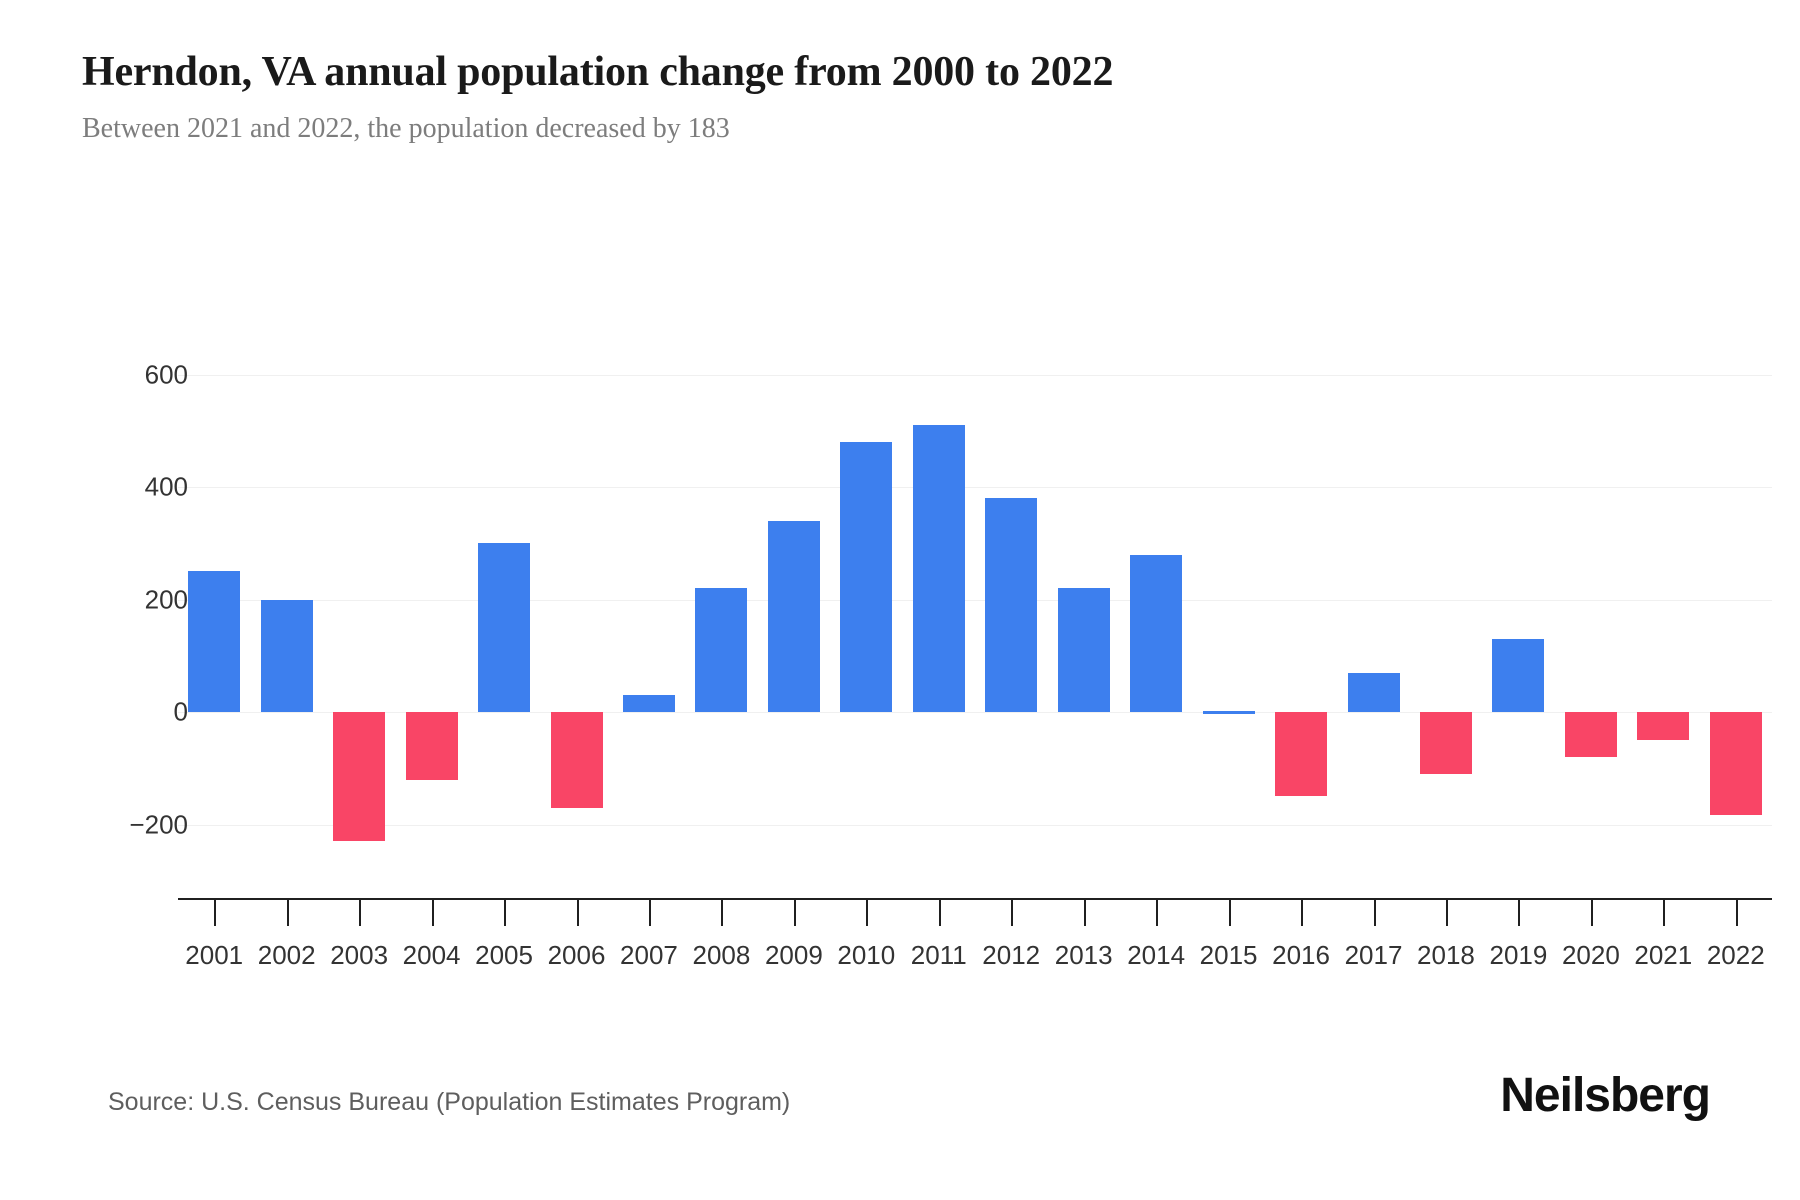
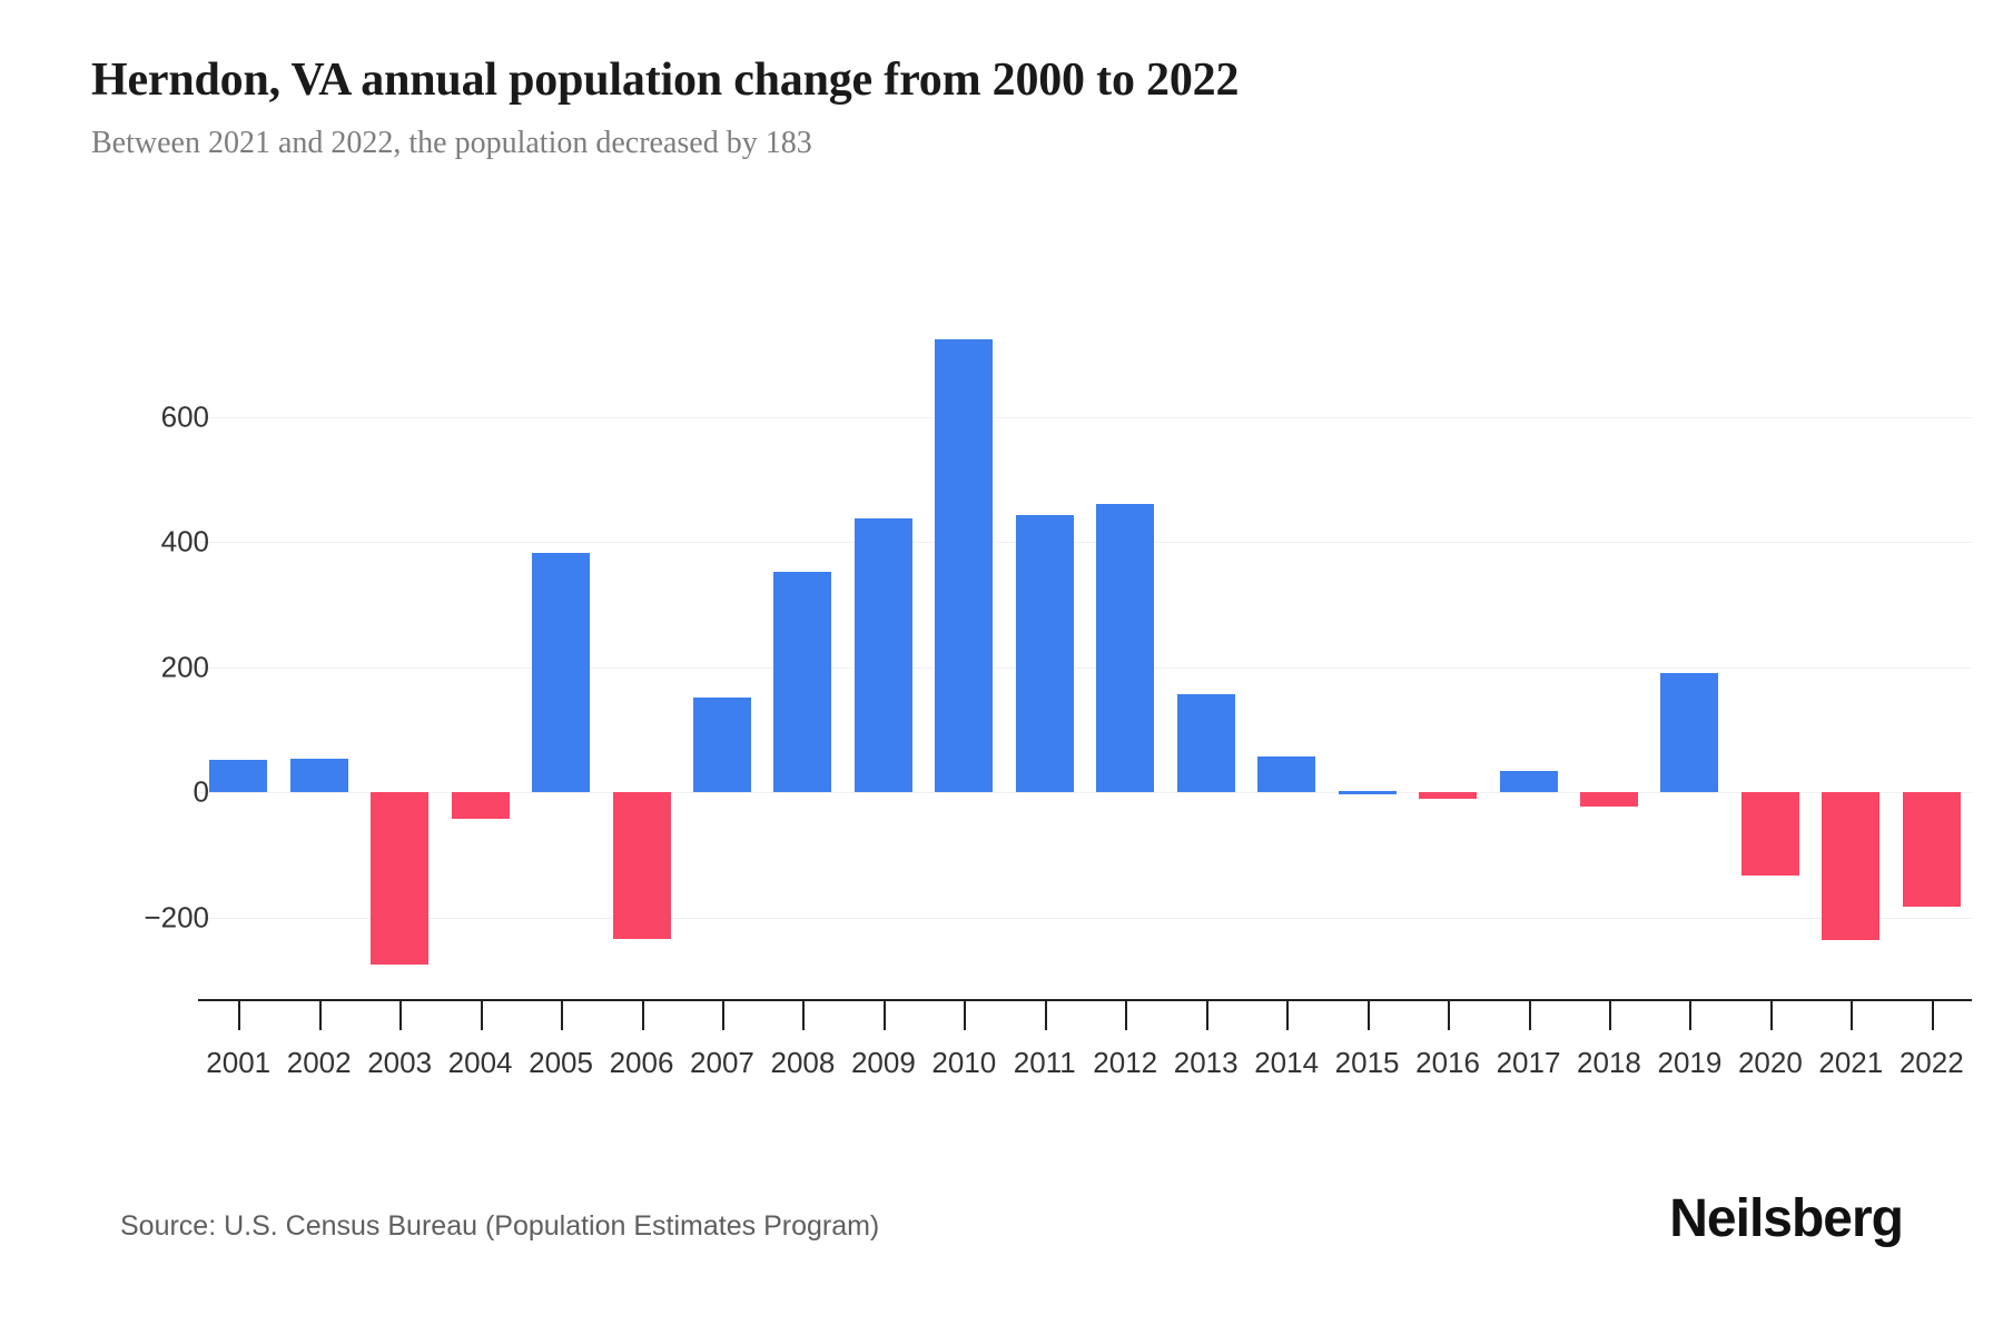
2001: 250 -> 50
2002: 200 -> 50
2003: -230 -> -280
2004: -120 -> -40
2005: 300 -> 380
2006: -170 -> -240
2007: 30 -> 150
2008: 220 -> 350
2009: 340 -> 440
2010: 480 -> 720
2011: 510 -> 440
2012: 380 -> 460
2013: 220 -> 160
2014: 280 -> 60
2016: -150 -> -10
2017: 70 -> 30
2018: -110 -> -20
2019: 130 -> 190
2020: -80 -> -130
2021: -50 -> -240
